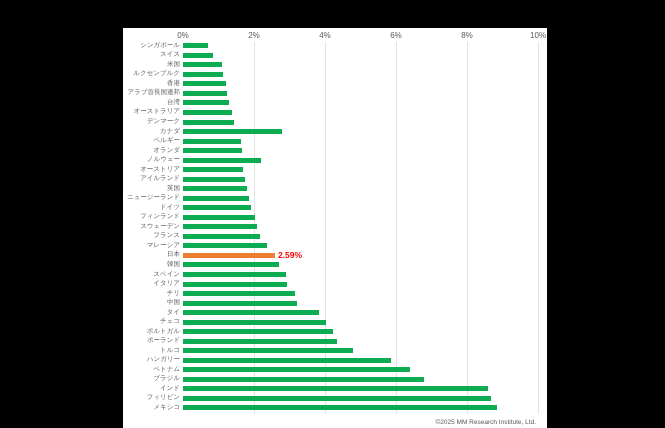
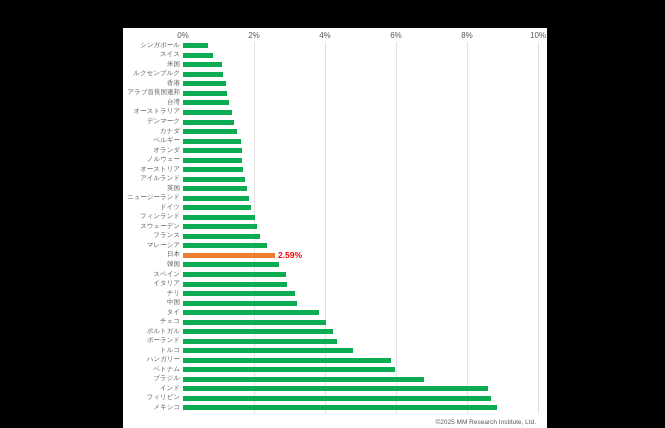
カナダ: 2.8% -> 1.5%
ノルウェー: 2.2% -> 1.7%
ベトナム: 6.4% -> 6.0%
